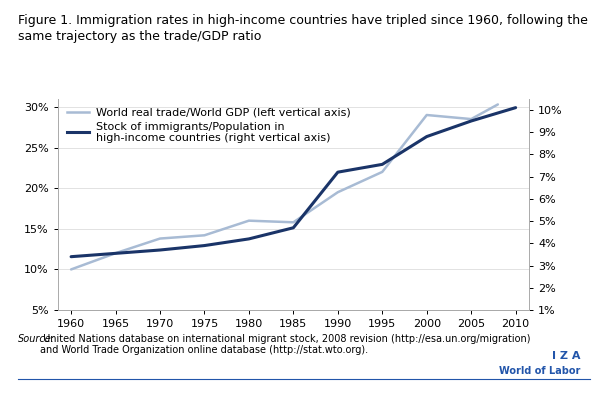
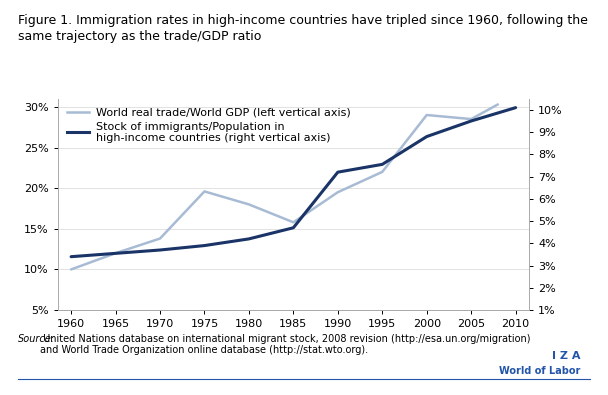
World real trade/World GDP (left vertical axis)/1975: 14.2% -> 19.6%
World real trade/World GDP (left vertical axis)/1980: 16.0% -> 18.0%
